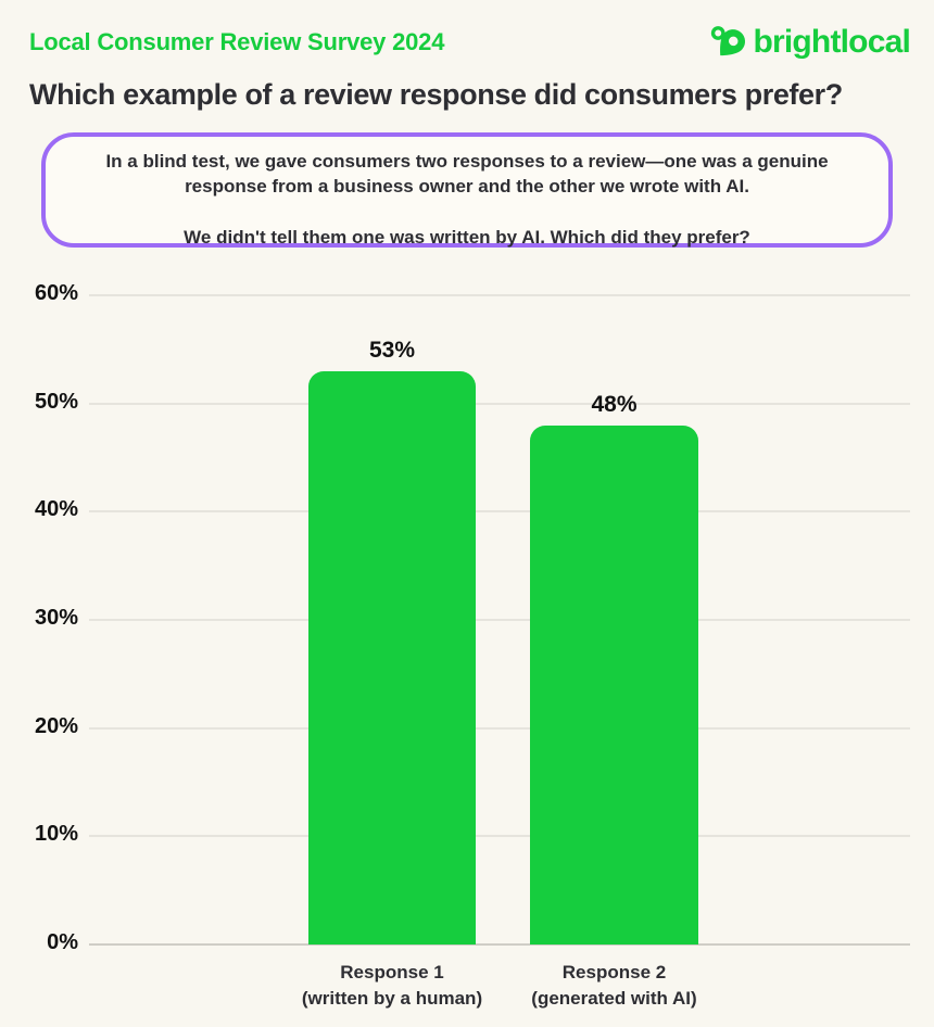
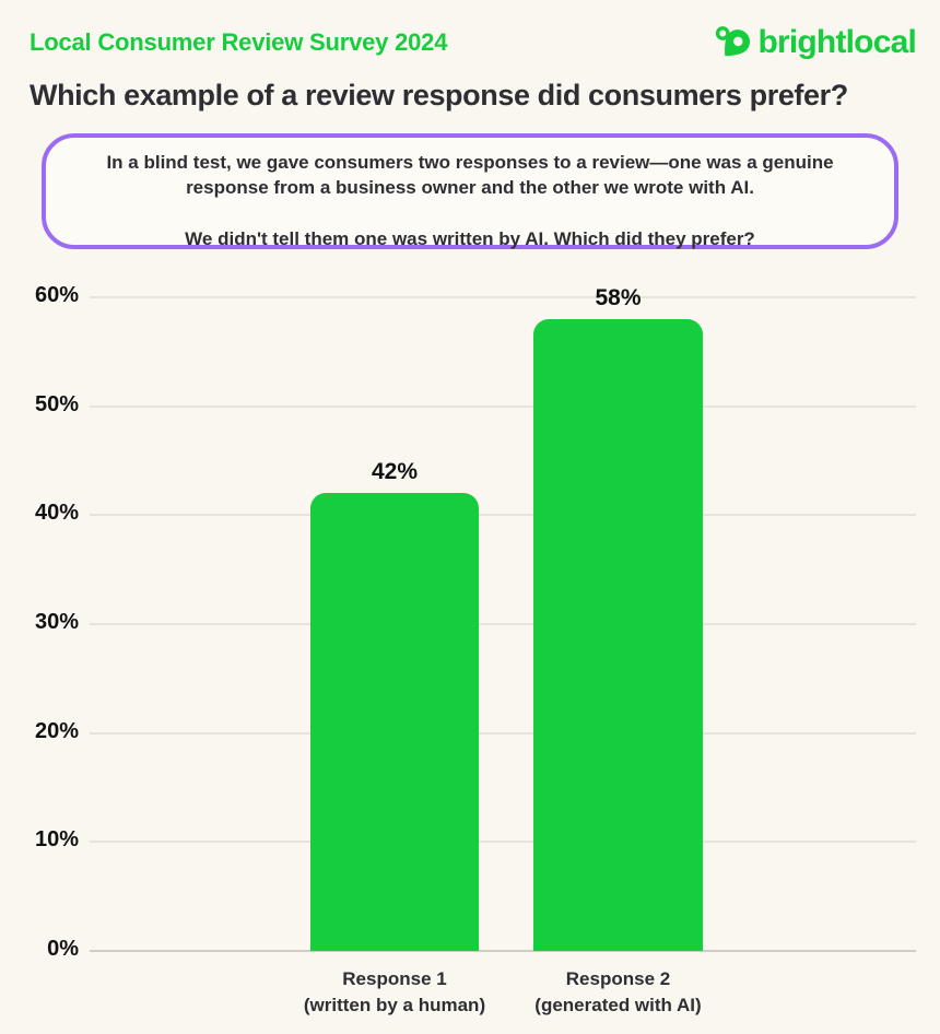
Response 1 (written by a human): 53% -> 42%
Response 2 (generated with AI): 48% -> 58%
